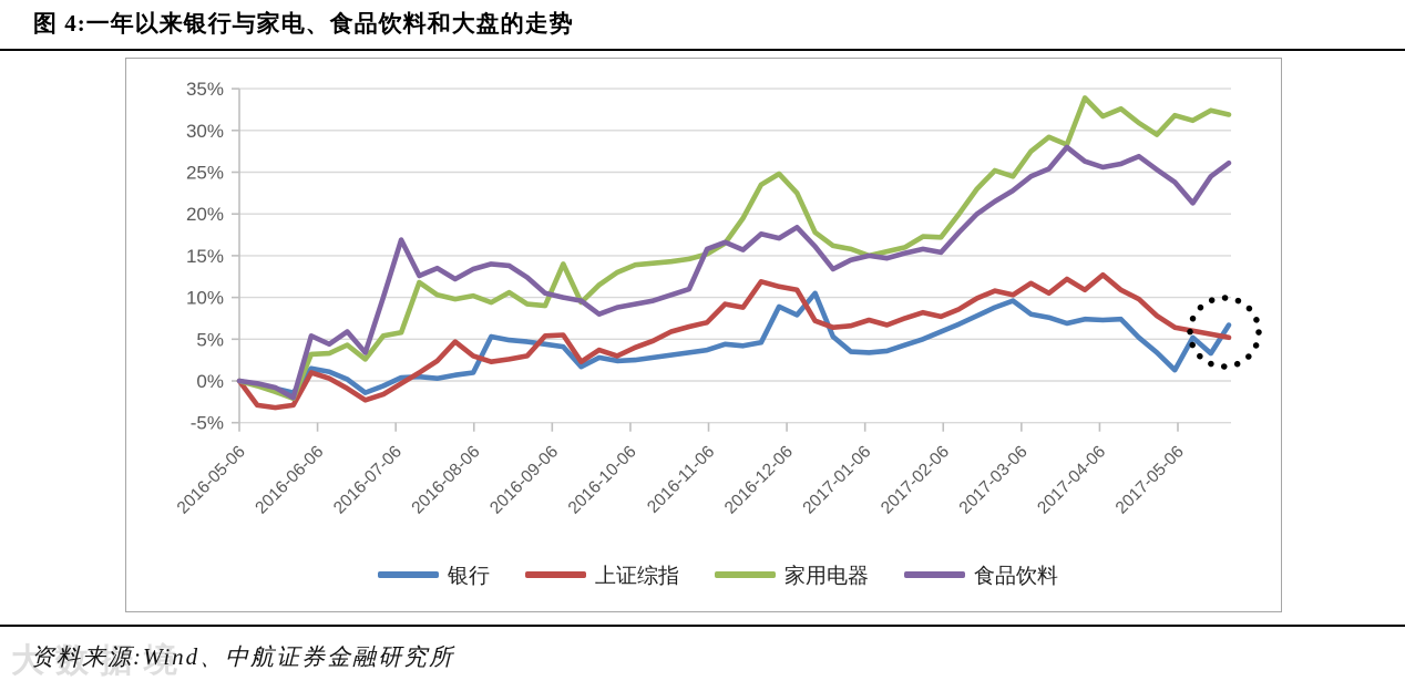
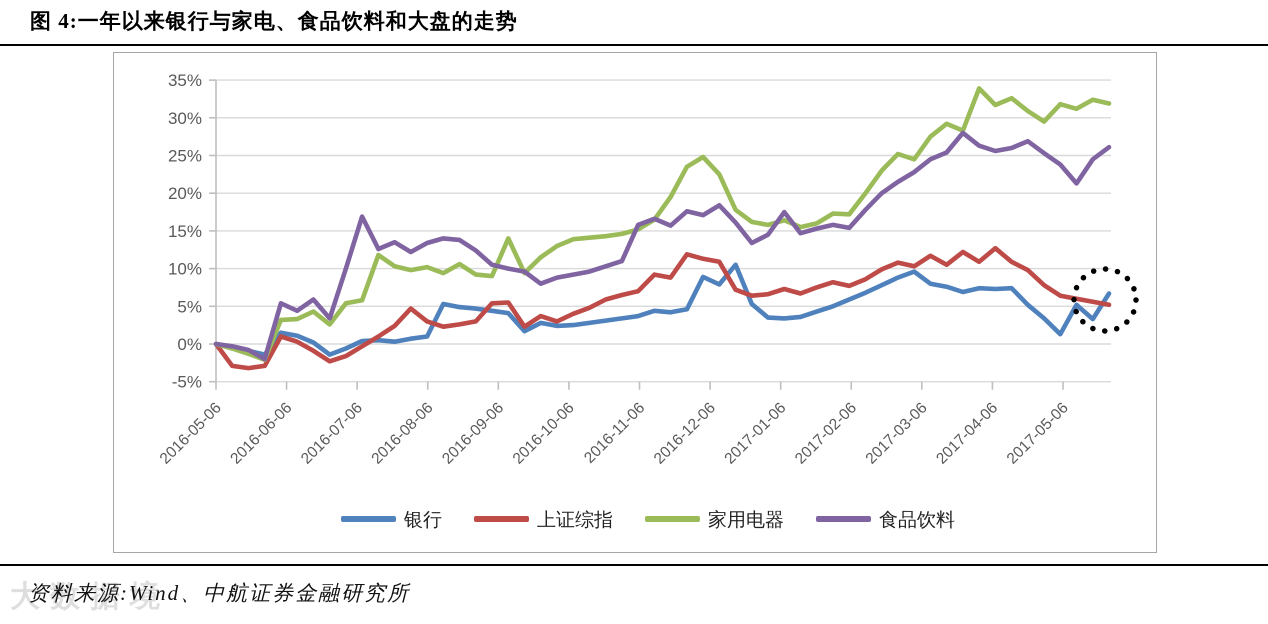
家用电器/2017-01-06: 15% -> 16%
食品饮料/2017-01-06: 15% -> 18%
